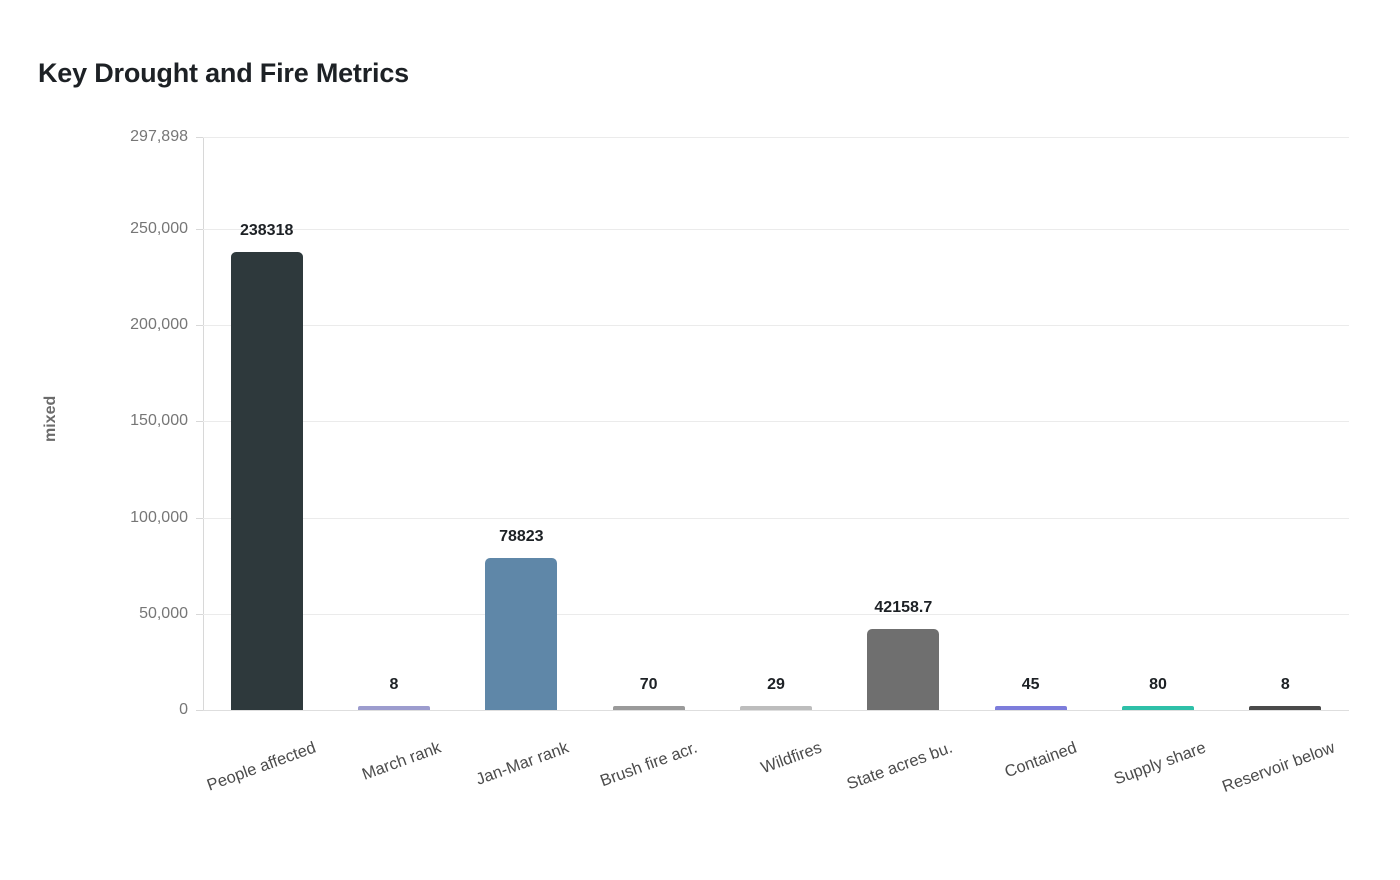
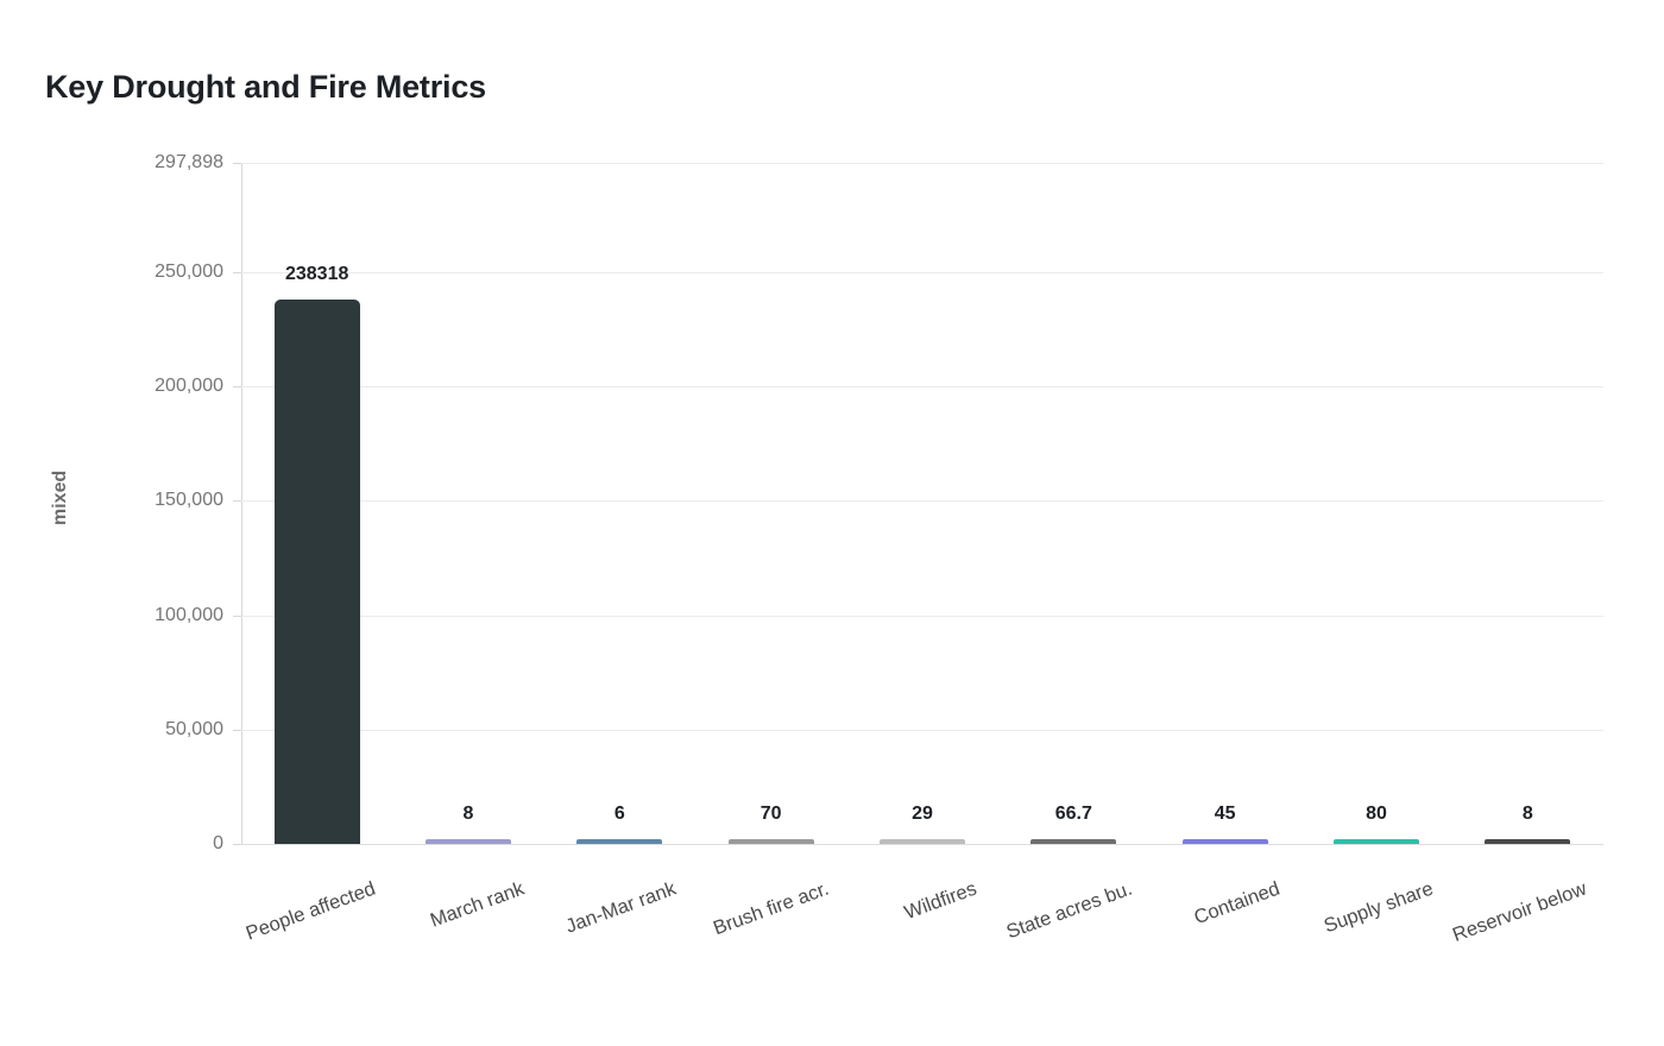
Jan-Mar rank: 78823 -> 6
State acres bu.: 42158.7 -> 66.7
